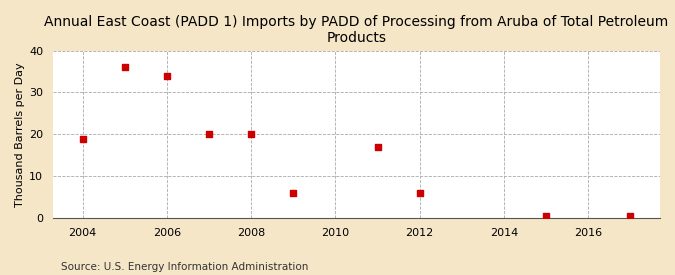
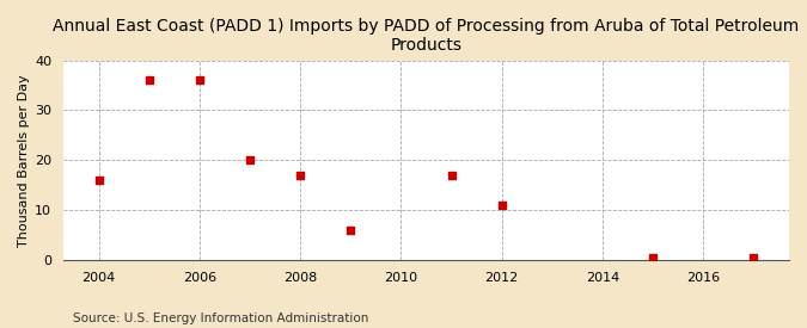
2004: 19.0 -> 16.0
2006: 34.0 -> 36.0
2008: 20.0 -> 17.0
2012: 6.0 -> 11.0
